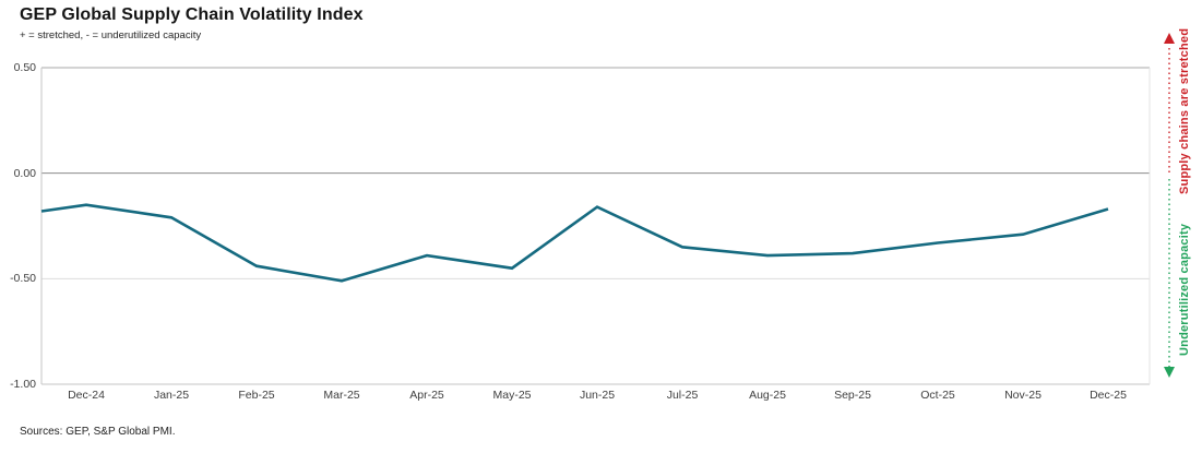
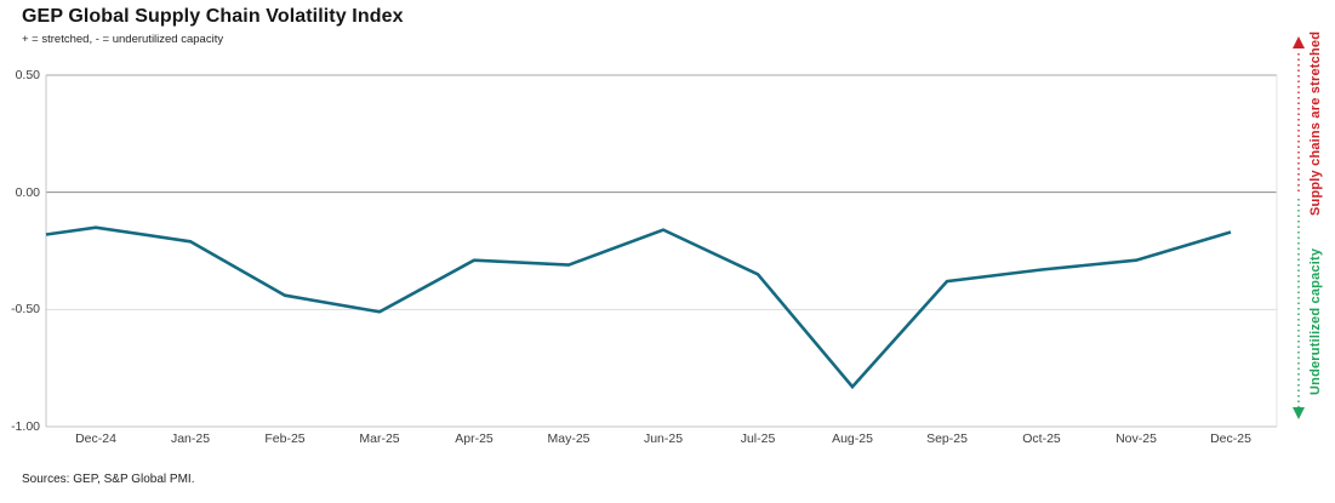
Apr-25: -0.39 -> -0.29
May-25: -0.45 -> -0.31
Aug-25: -0.39 -> -0.83
